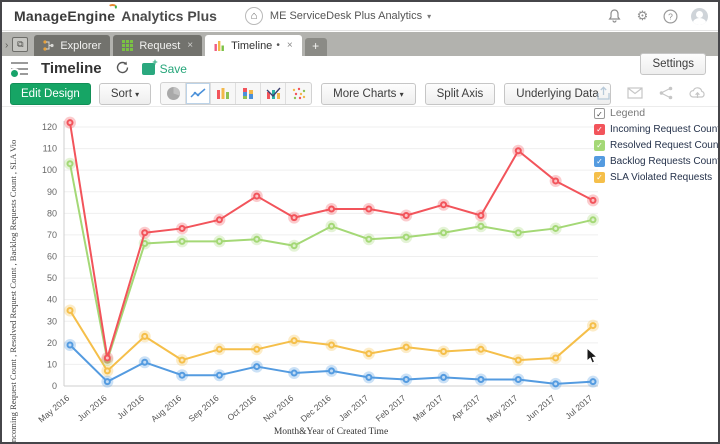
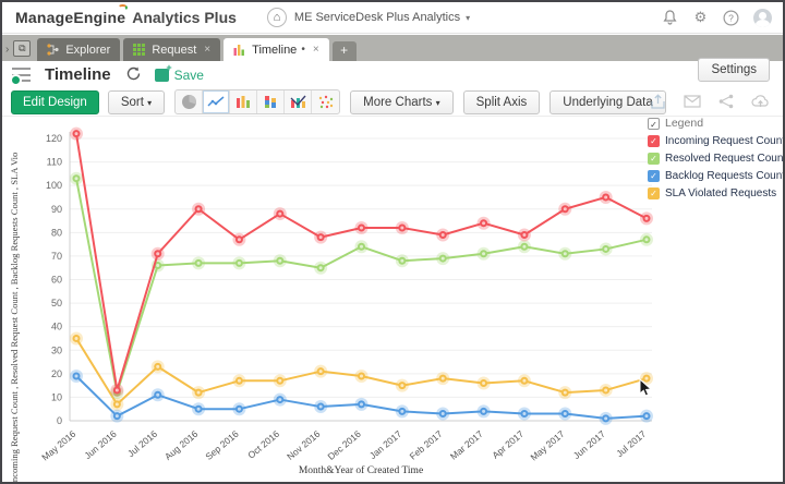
Incoming Request Count/Aug 2016: 73 -> 90
Incoming Request Count/May 2017: 109 -> 90
SLA Violated Requests/Jul 2017: 28 -> 18
